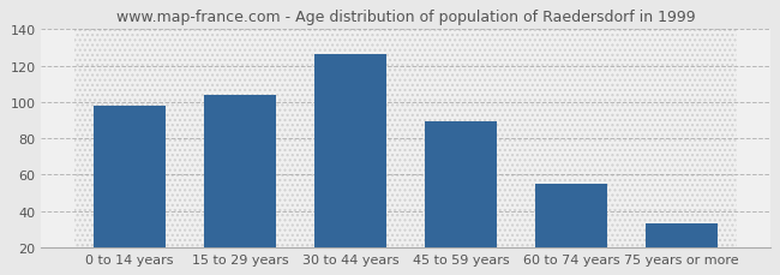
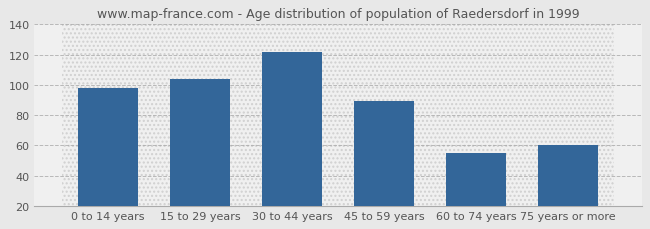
30 to 44 years: 126 -> 122
75 years or more: 33 -> 60
